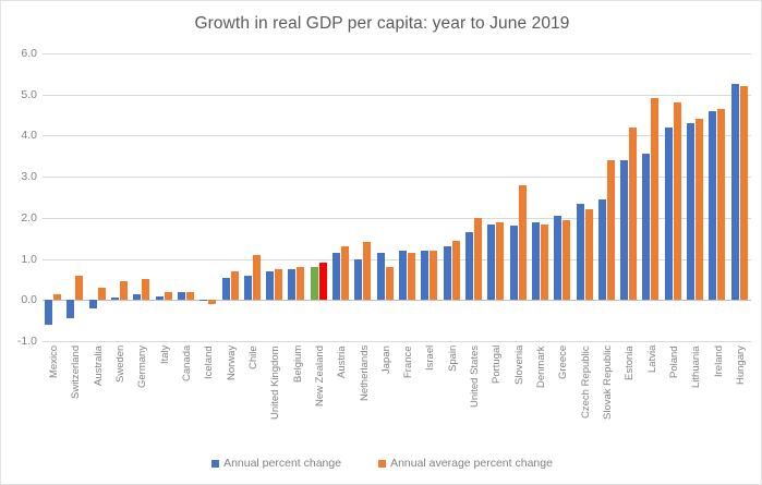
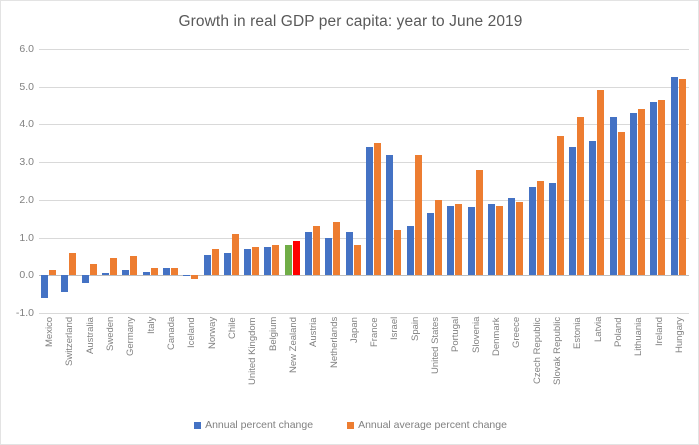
Annual percent change/France: 1.2 -> 3.4
Annual average percent change/France: 1.1 -> 3.5
Annual percent change/Israel: 1.2 -> 3.2
Annual average percent change/Spain: 1.4 -> 3.2
Annual average percent change/Czech Republic: 2.2 -> 2.5
Annual average percent change/Slovak Republic: 3.4 -> 3.7
Annual average percent change/Poland: 4.8 -> 3.8
